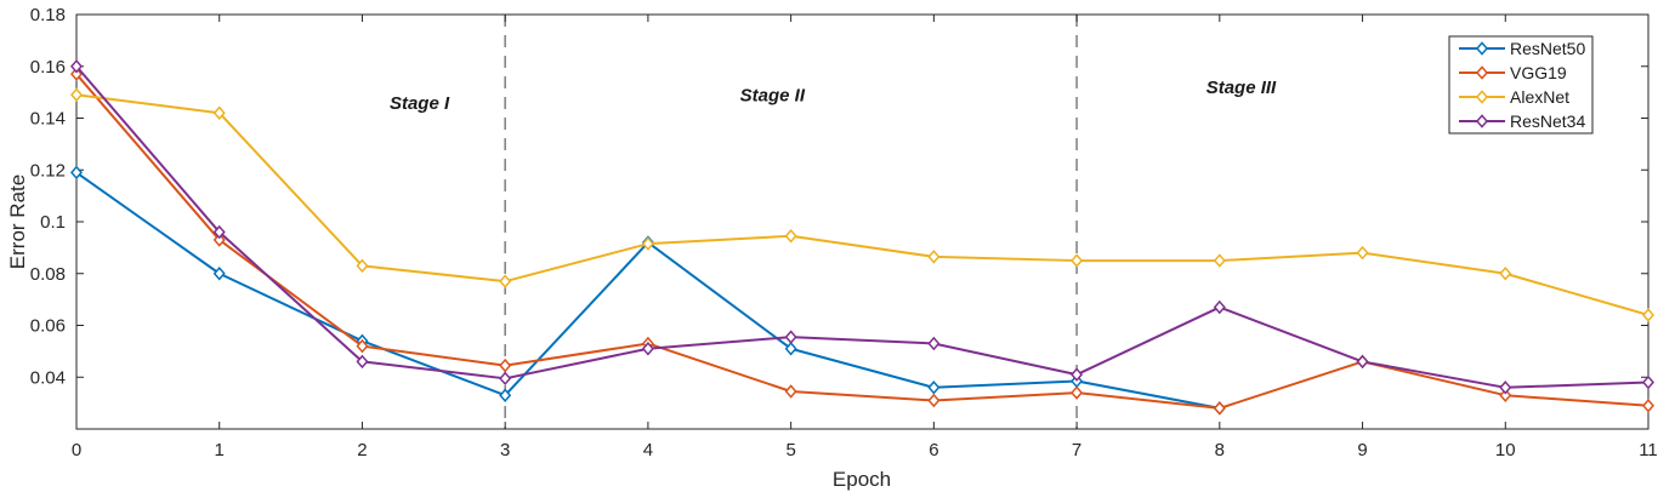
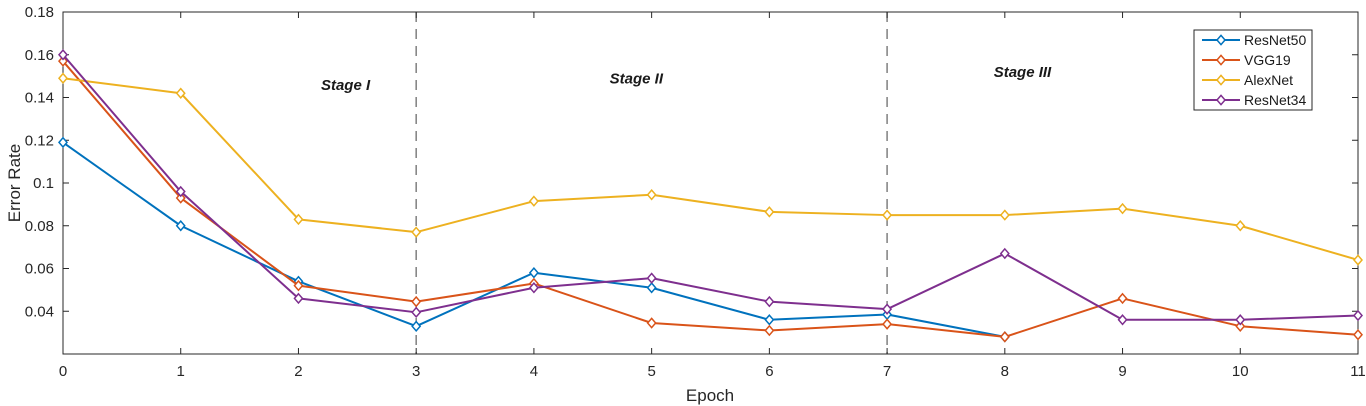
ResNet50/4: 0.092 -> 0.058
ResNet34/6: 0.053 -> 0.044
ResNet34/9: 0.046 -> 0.036
